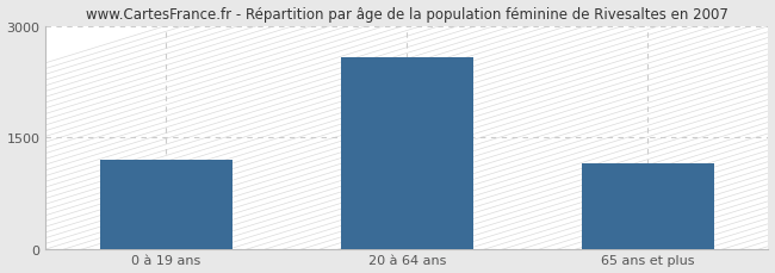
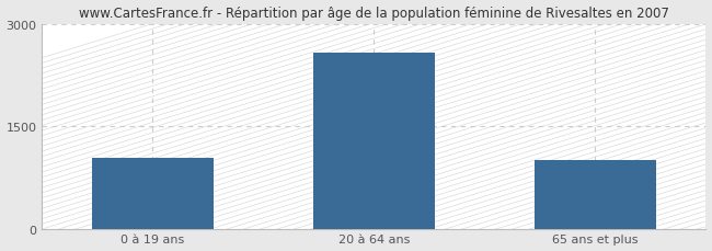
0 à 19 ans: 1190 -> 1040
65 ans et plus: 1160 -> 1000
